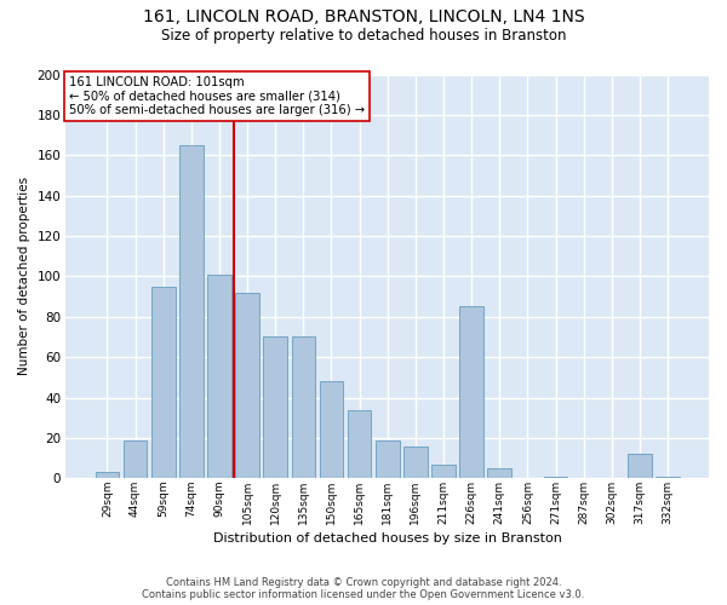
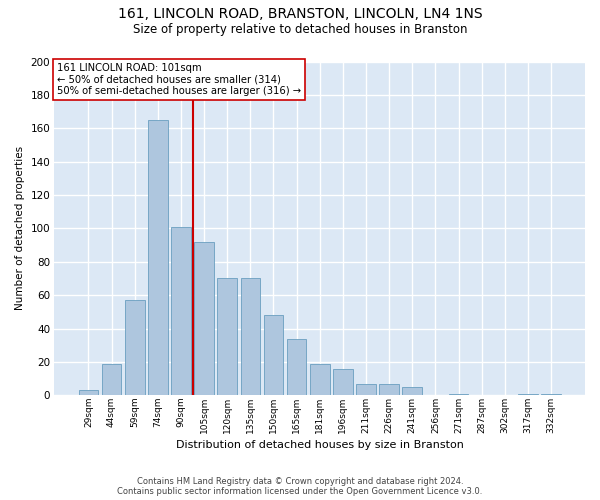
59sqm: 95 -> 57
226sqm: 85 -> 7
317sqm: 12 -> 1
